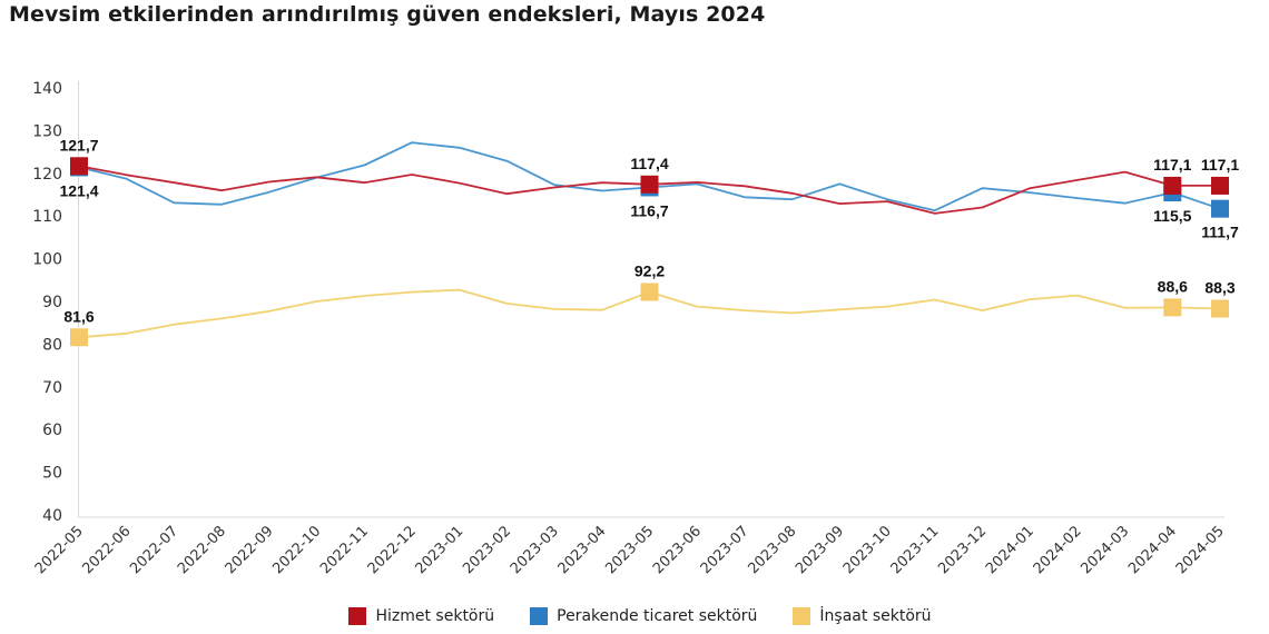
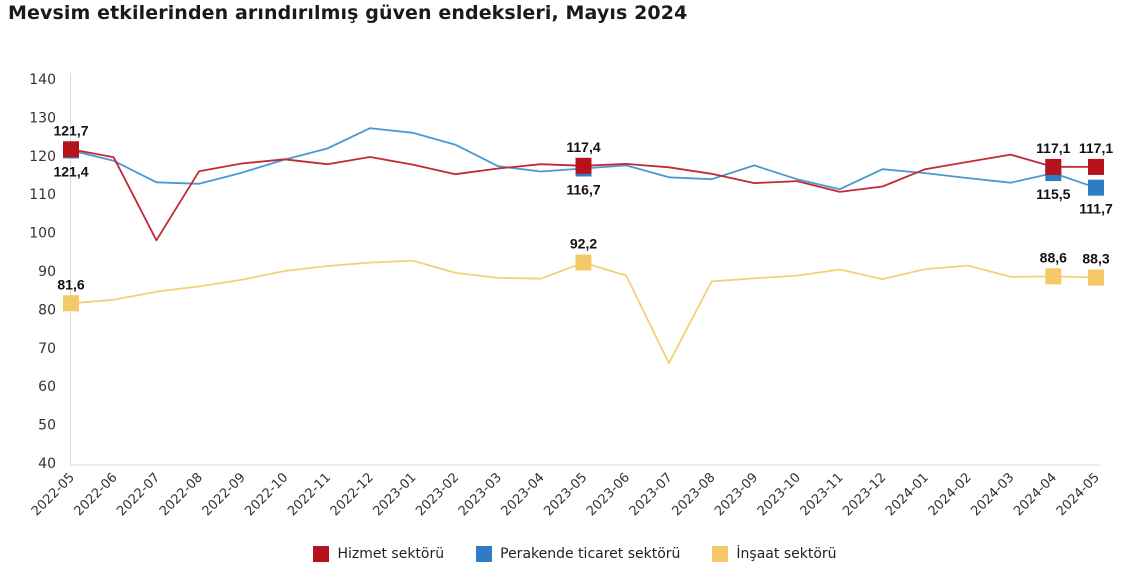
Hizmet sektörü/2022-07: 118 -> 98
İnşaat sektörü/2023-07: 88 -> 66
